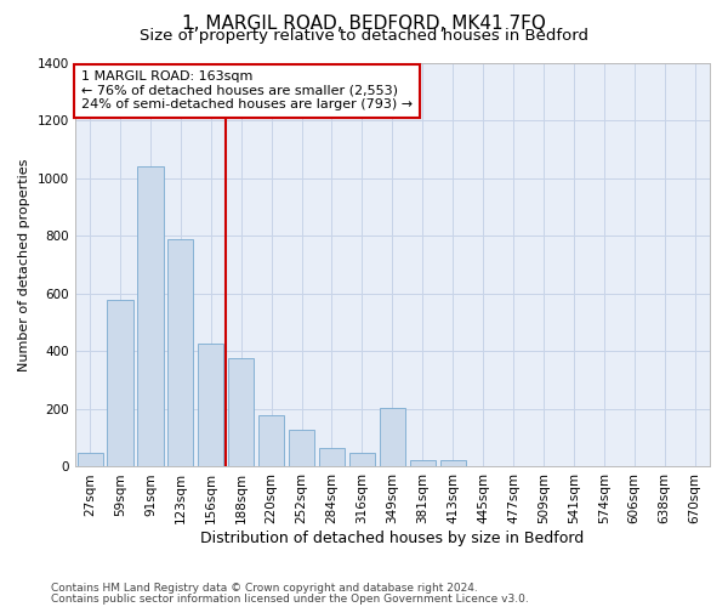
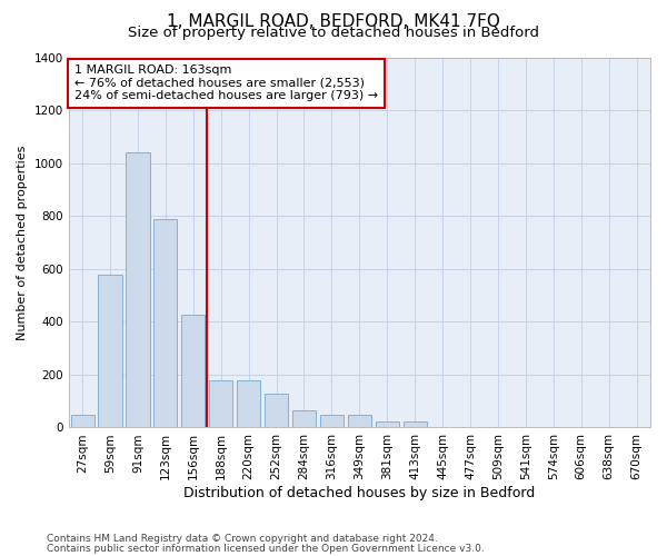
188sqm: 375 -> 178
349sqm: 205 -> 48
